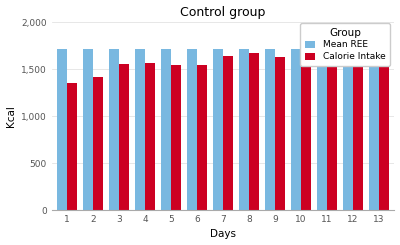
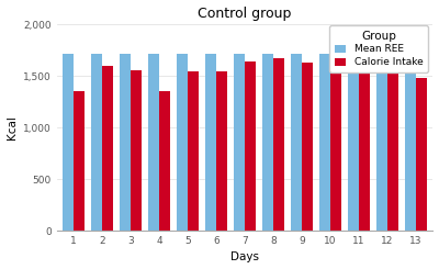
Calorie Intake/2: 1,420 -> 1,600
Calorie Intake/4: 1,560 -> 1,360
Calorie Intake/13: 1,560 -> 1,480
